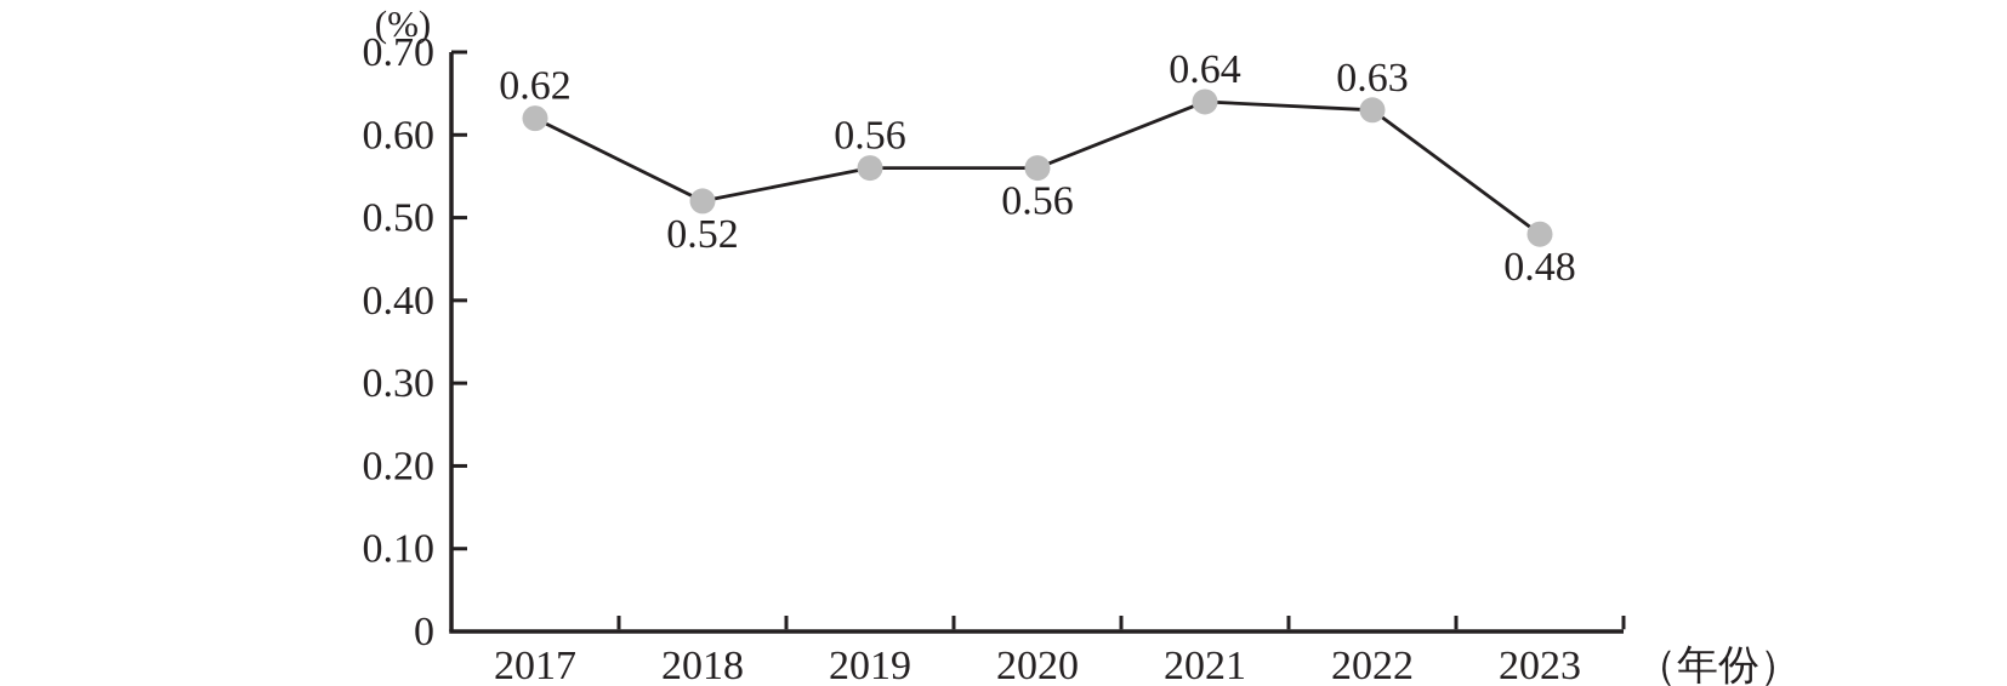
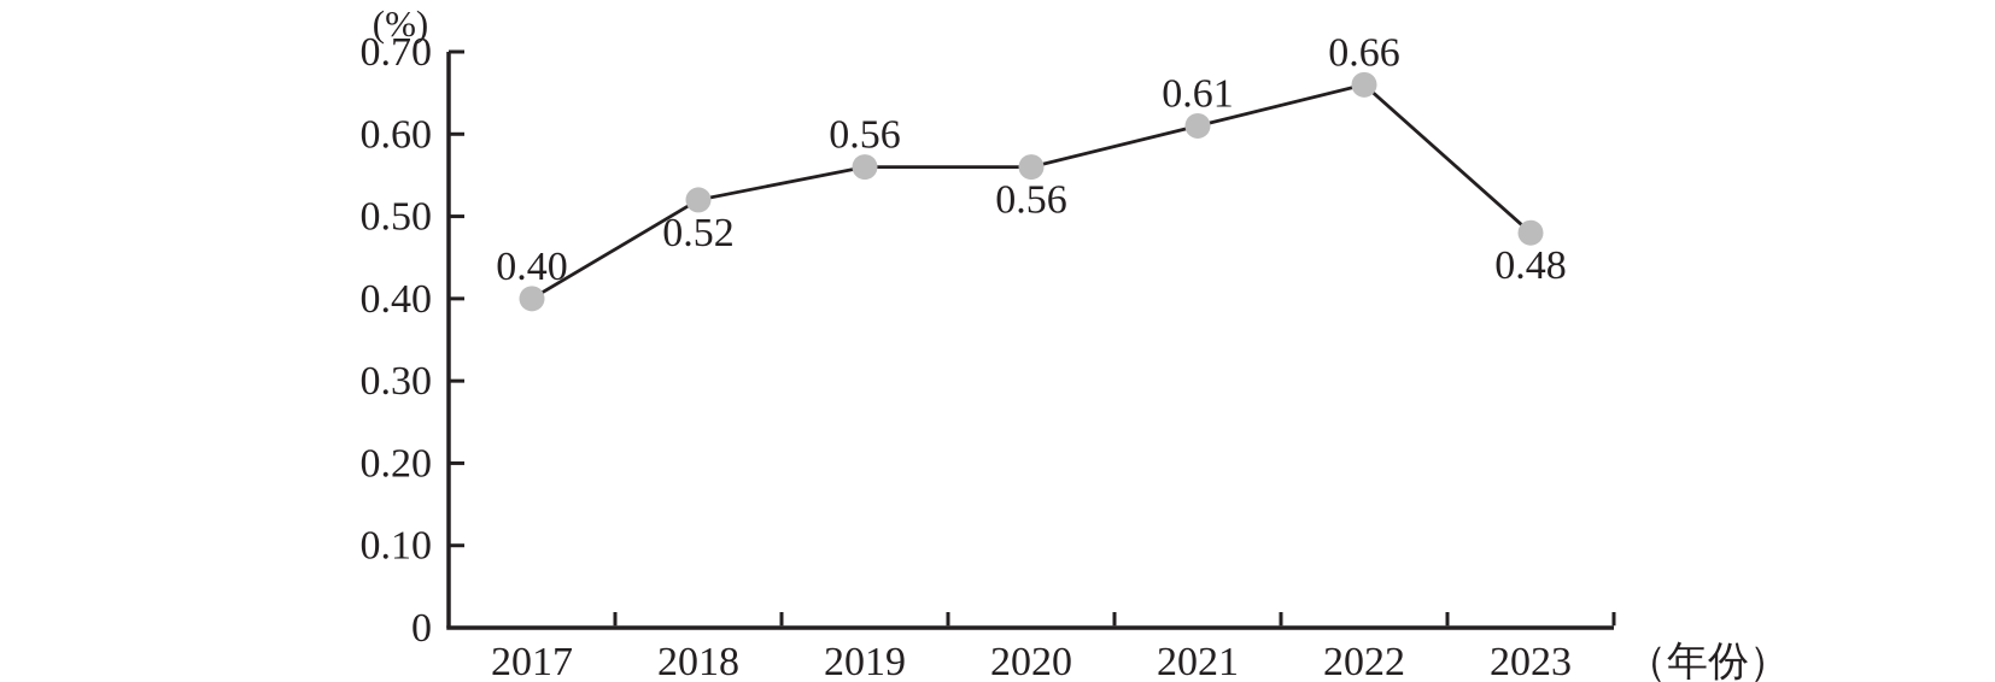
2017: 0.62 -> 0.40
2021: 0.64 -> 0.61
2022: 0.63 -> 0.66
